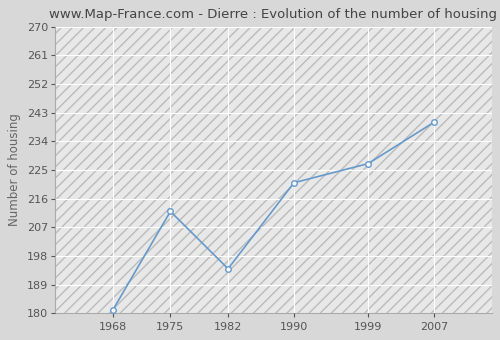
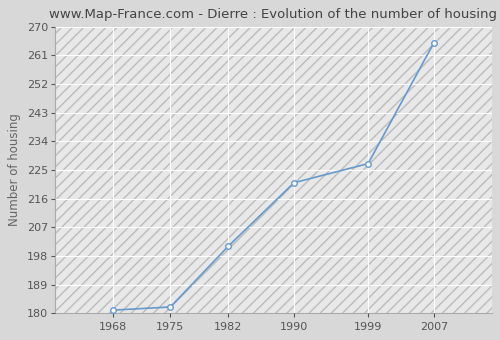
1975: 212 -> 182
1982: 194 -> 201
2007: 240 -> 265
